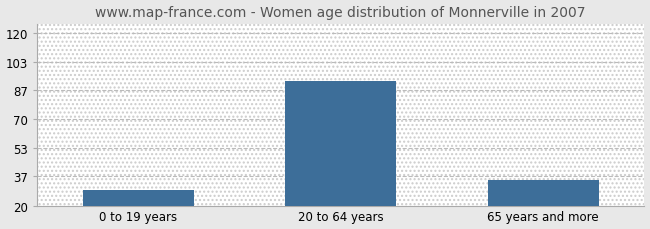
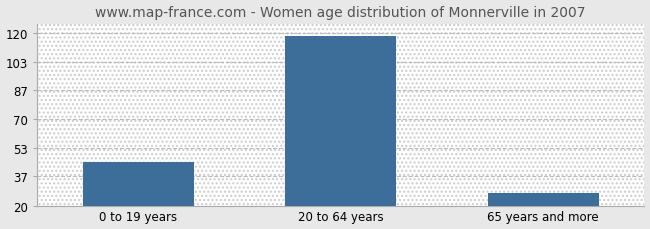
0 to 19 years: 29 -> 45
20 to 64 years: 92 -> 118
65 years and more: 35 -> 27
